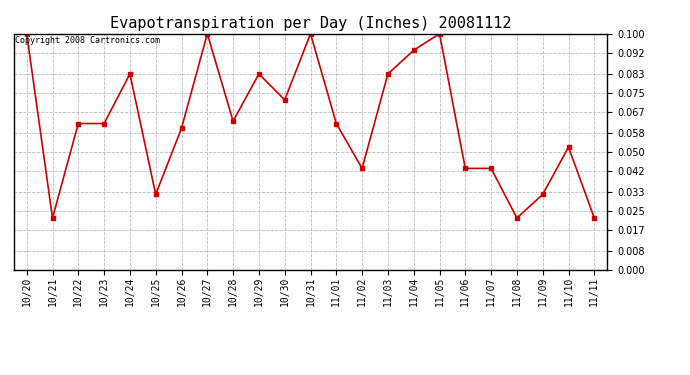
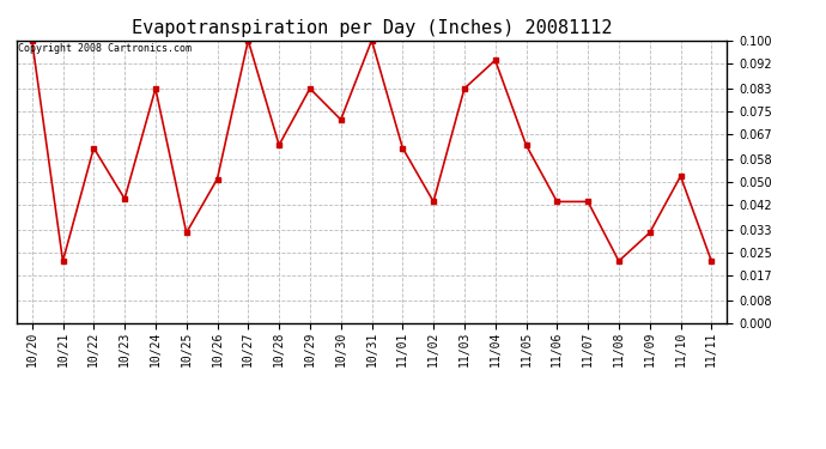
10/23: 0.062 -> 0.044
10/26: 0.060 -> 0.051
11/05: 0.100 -> 0.063
